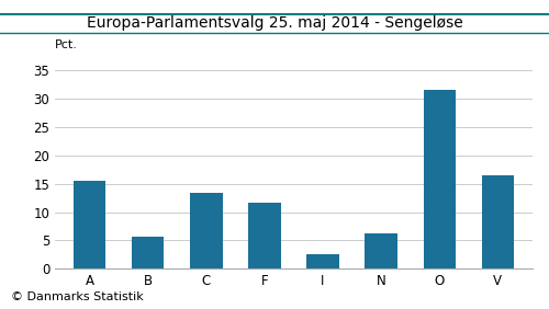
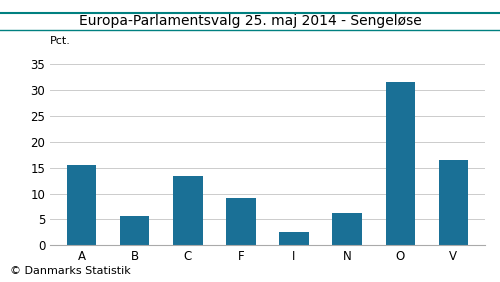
F: 11.6 -> 9.2
